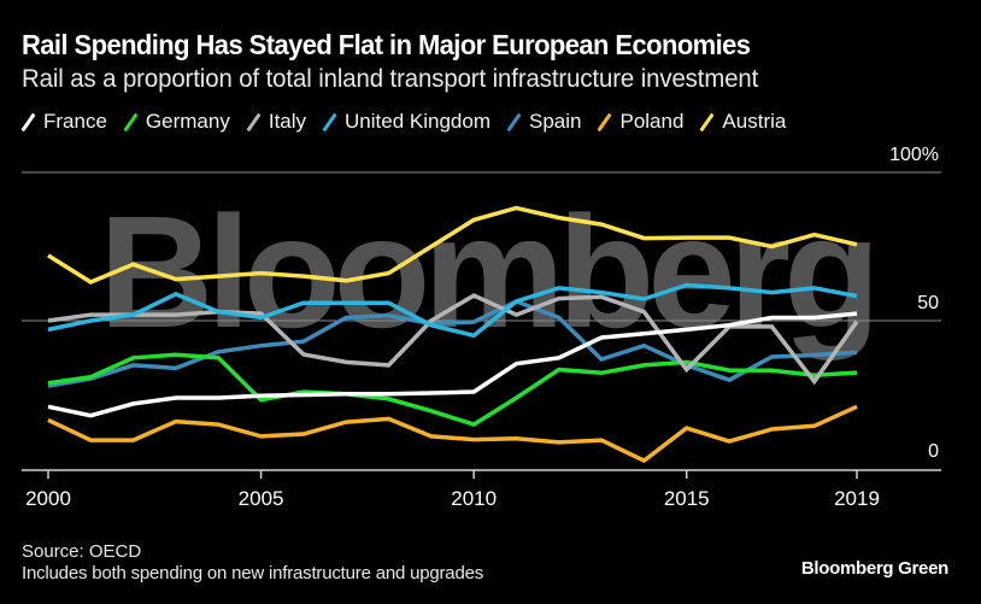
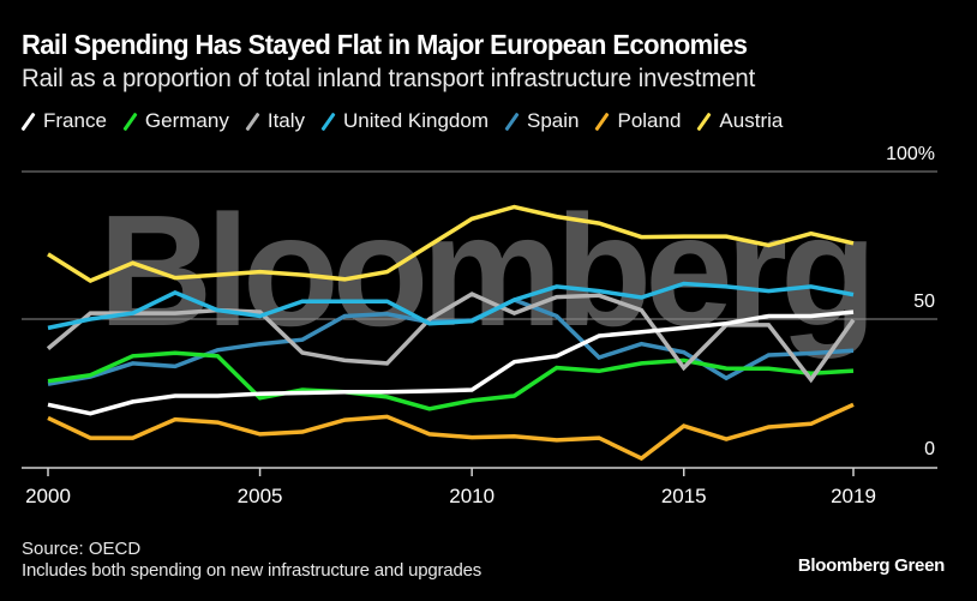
Italy/2000: 50% -> 40%
Germany/2010: 15% -> 22%
United Kingdom/2010: 45% -> 49%
Spain/2015: 35% -> 39%
